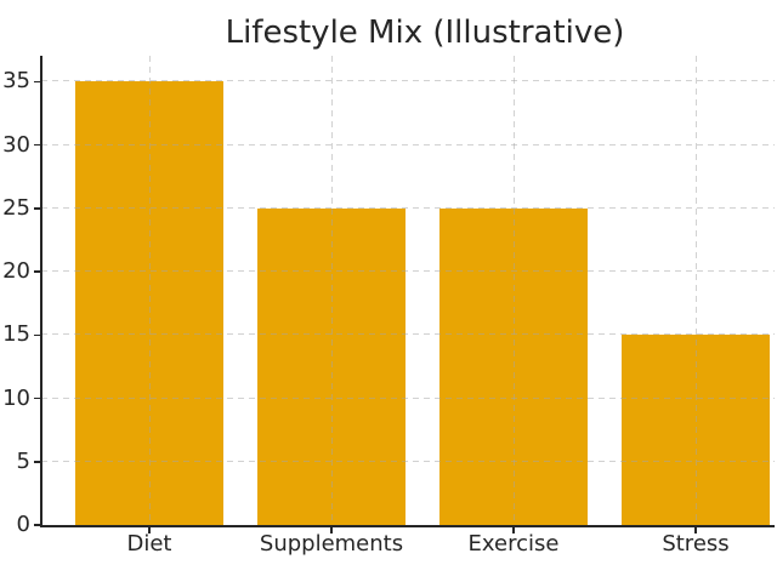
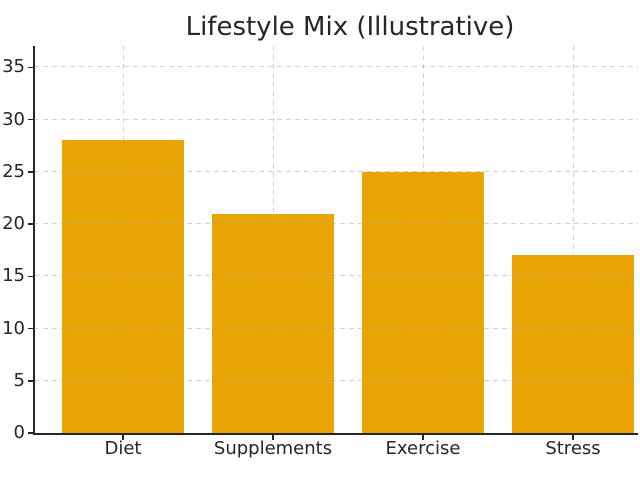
Diet: 35 -> 28
Supplements: 25 -> 21
Stress: 15 -> 17
